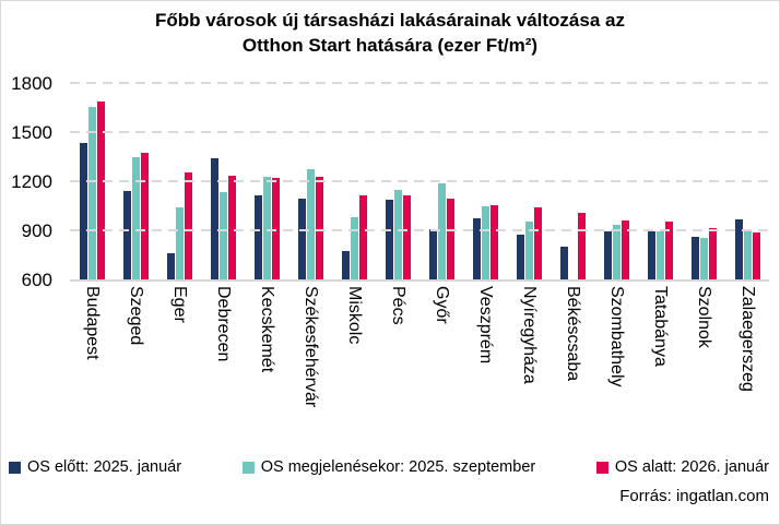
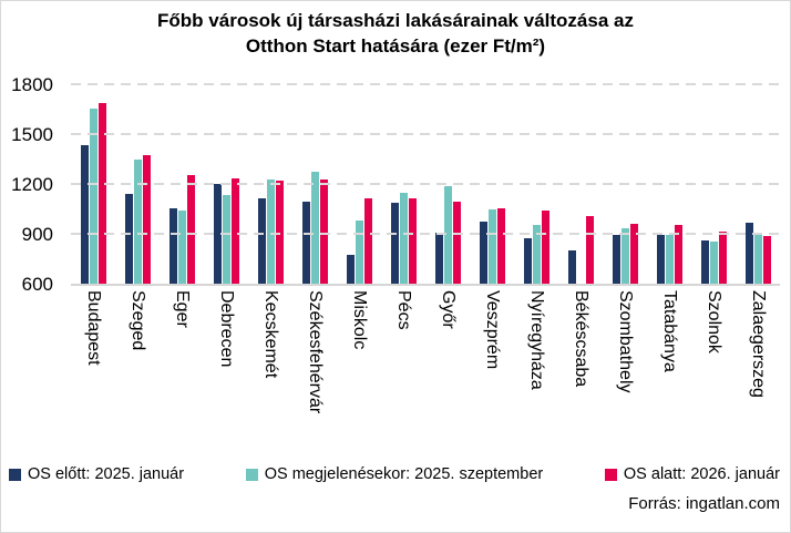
OS előtt: 2025. január/Eger: 760 -> 1060
OS előtt: 2025. január/Debrecen: 1340 -> 1200
